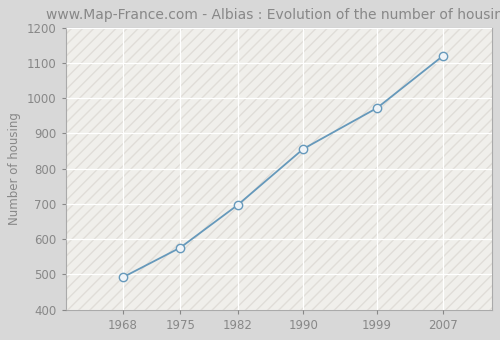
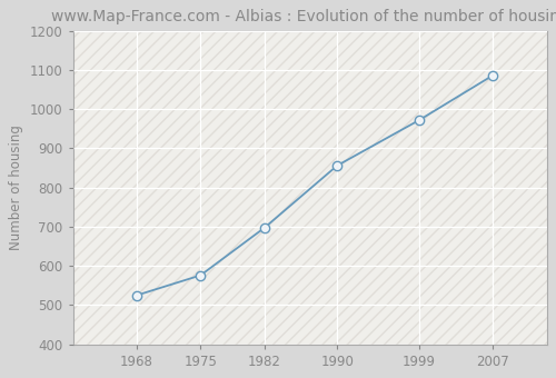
1968: 492 -> 525
2007: 1119 -> 1085
